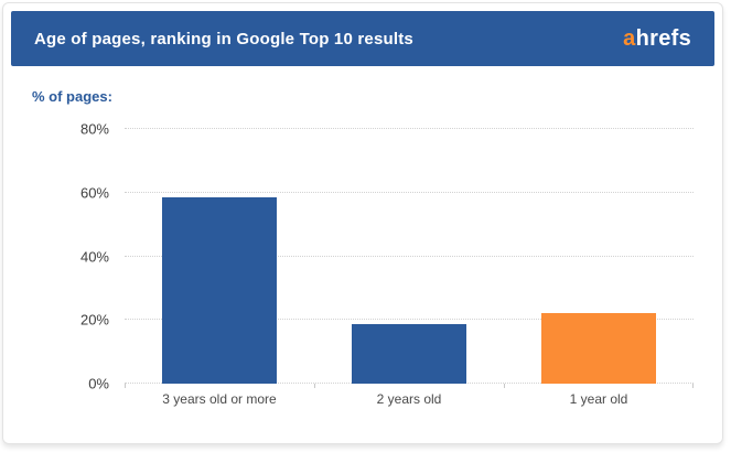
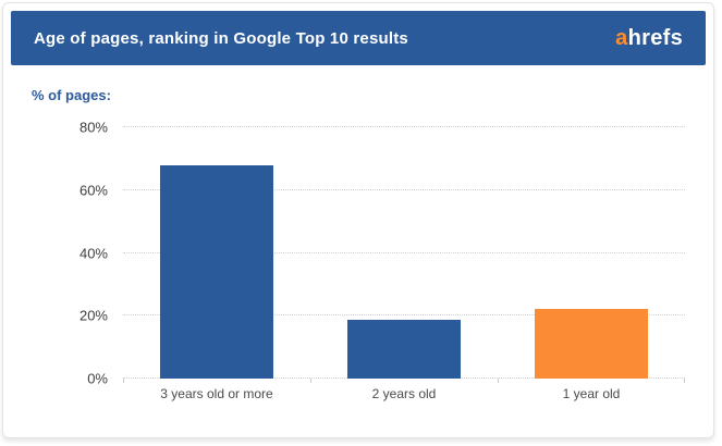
3 years old or more: 58% -> 68%
